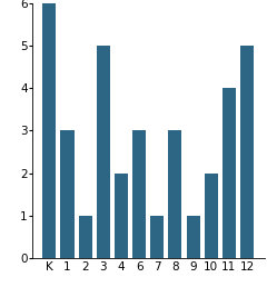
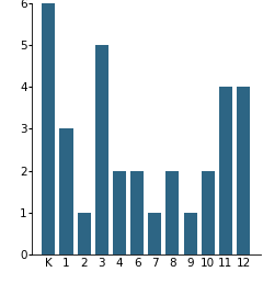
6: 3 -> 2
8: 3 -> 2
12: 5 -> 4
